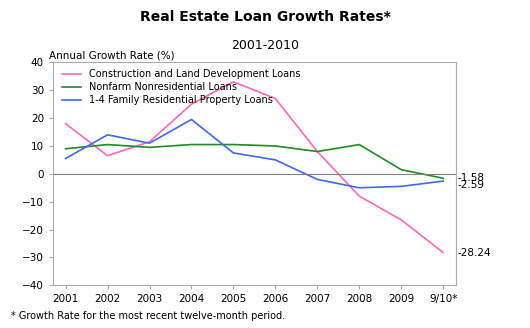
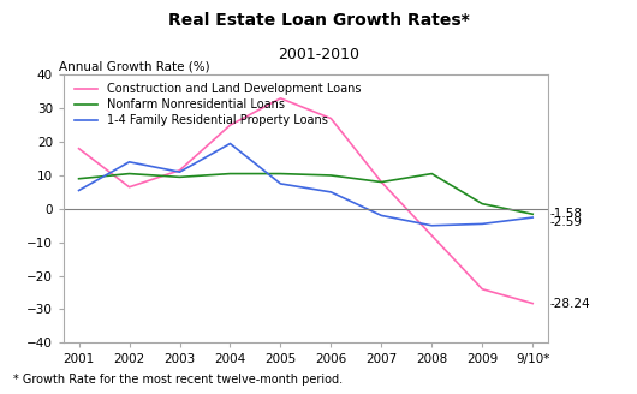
Construction and Land Development Loans/2009: -16.5 -> -24.0
